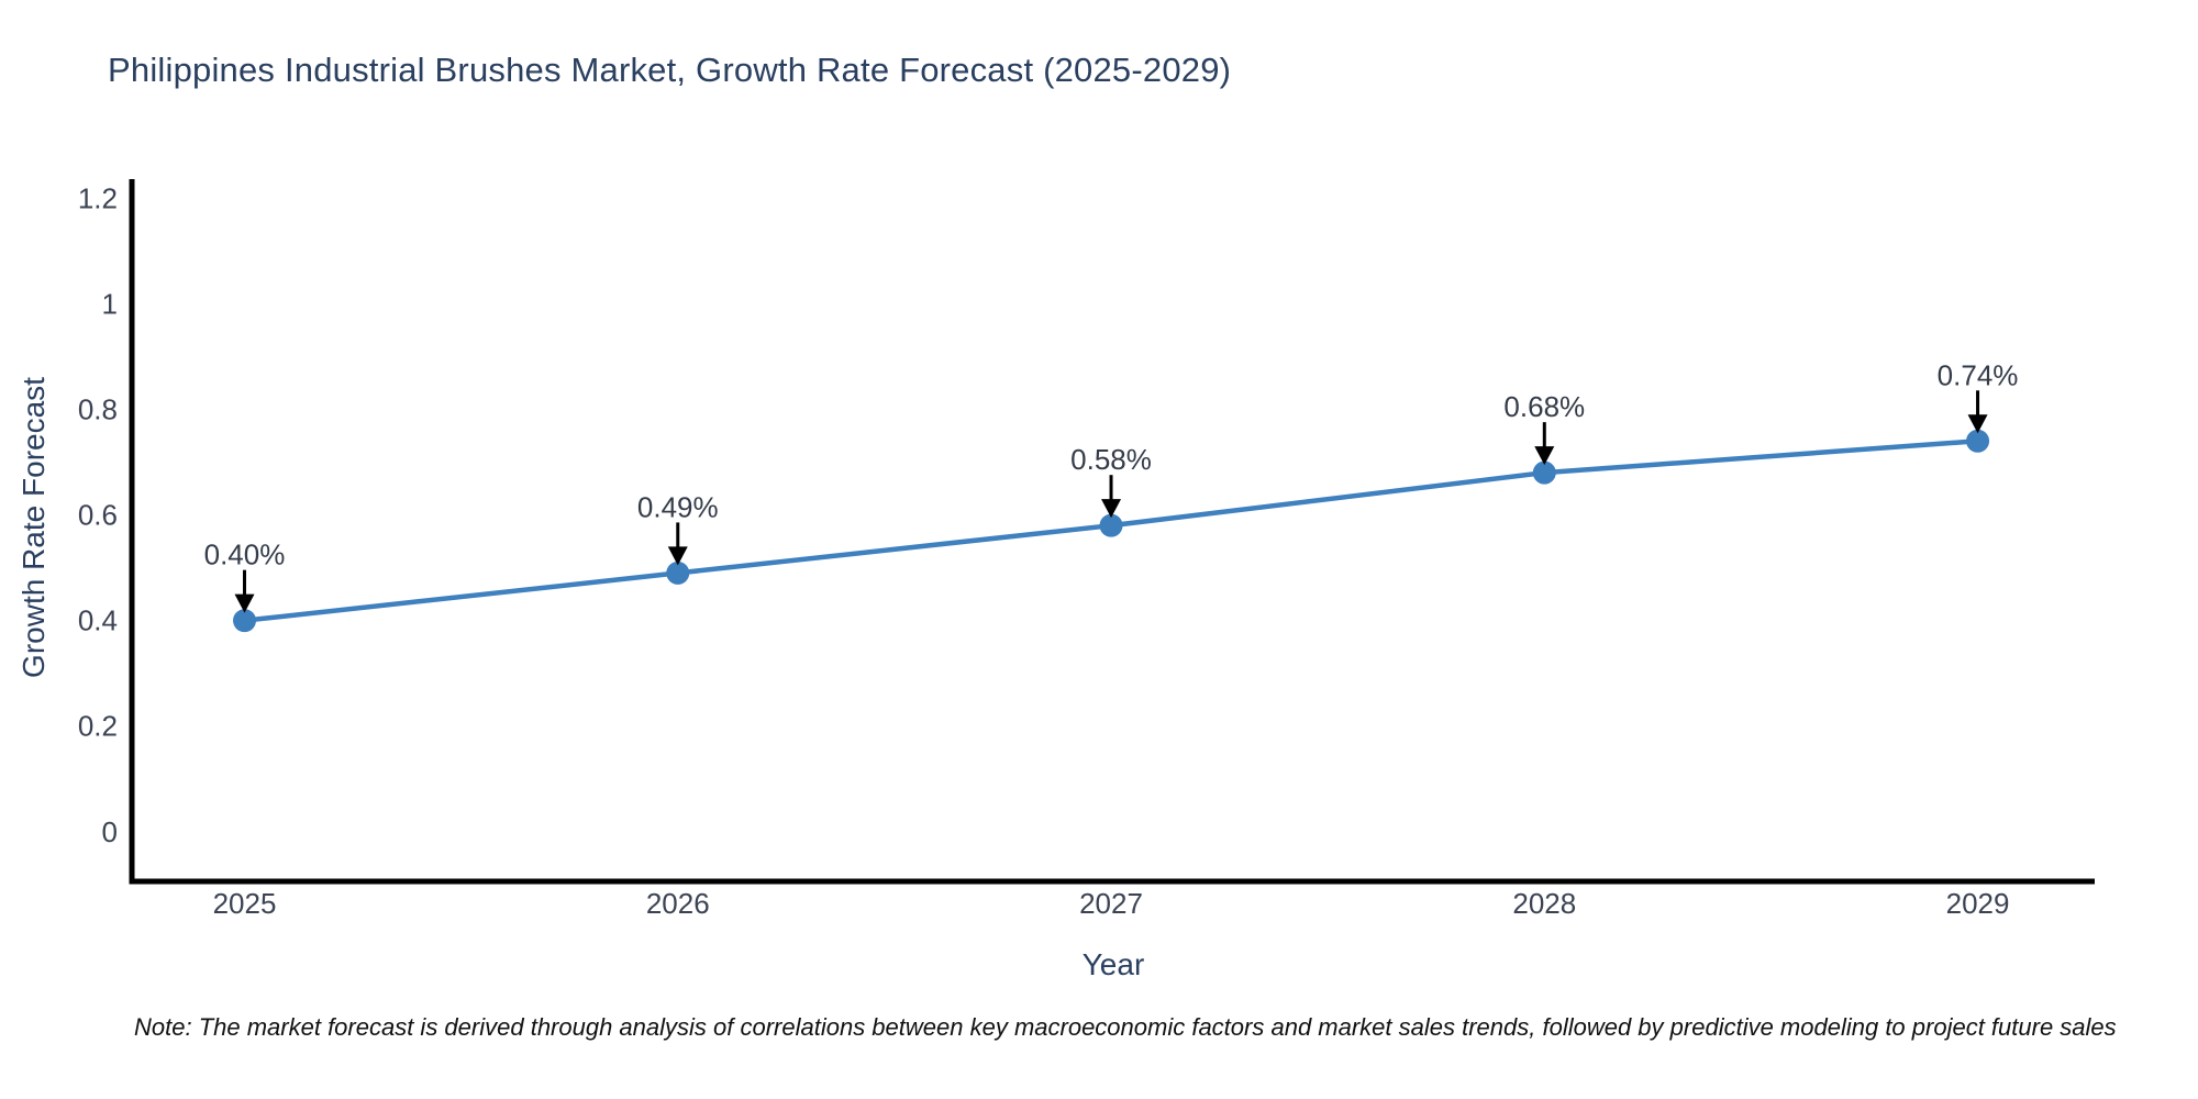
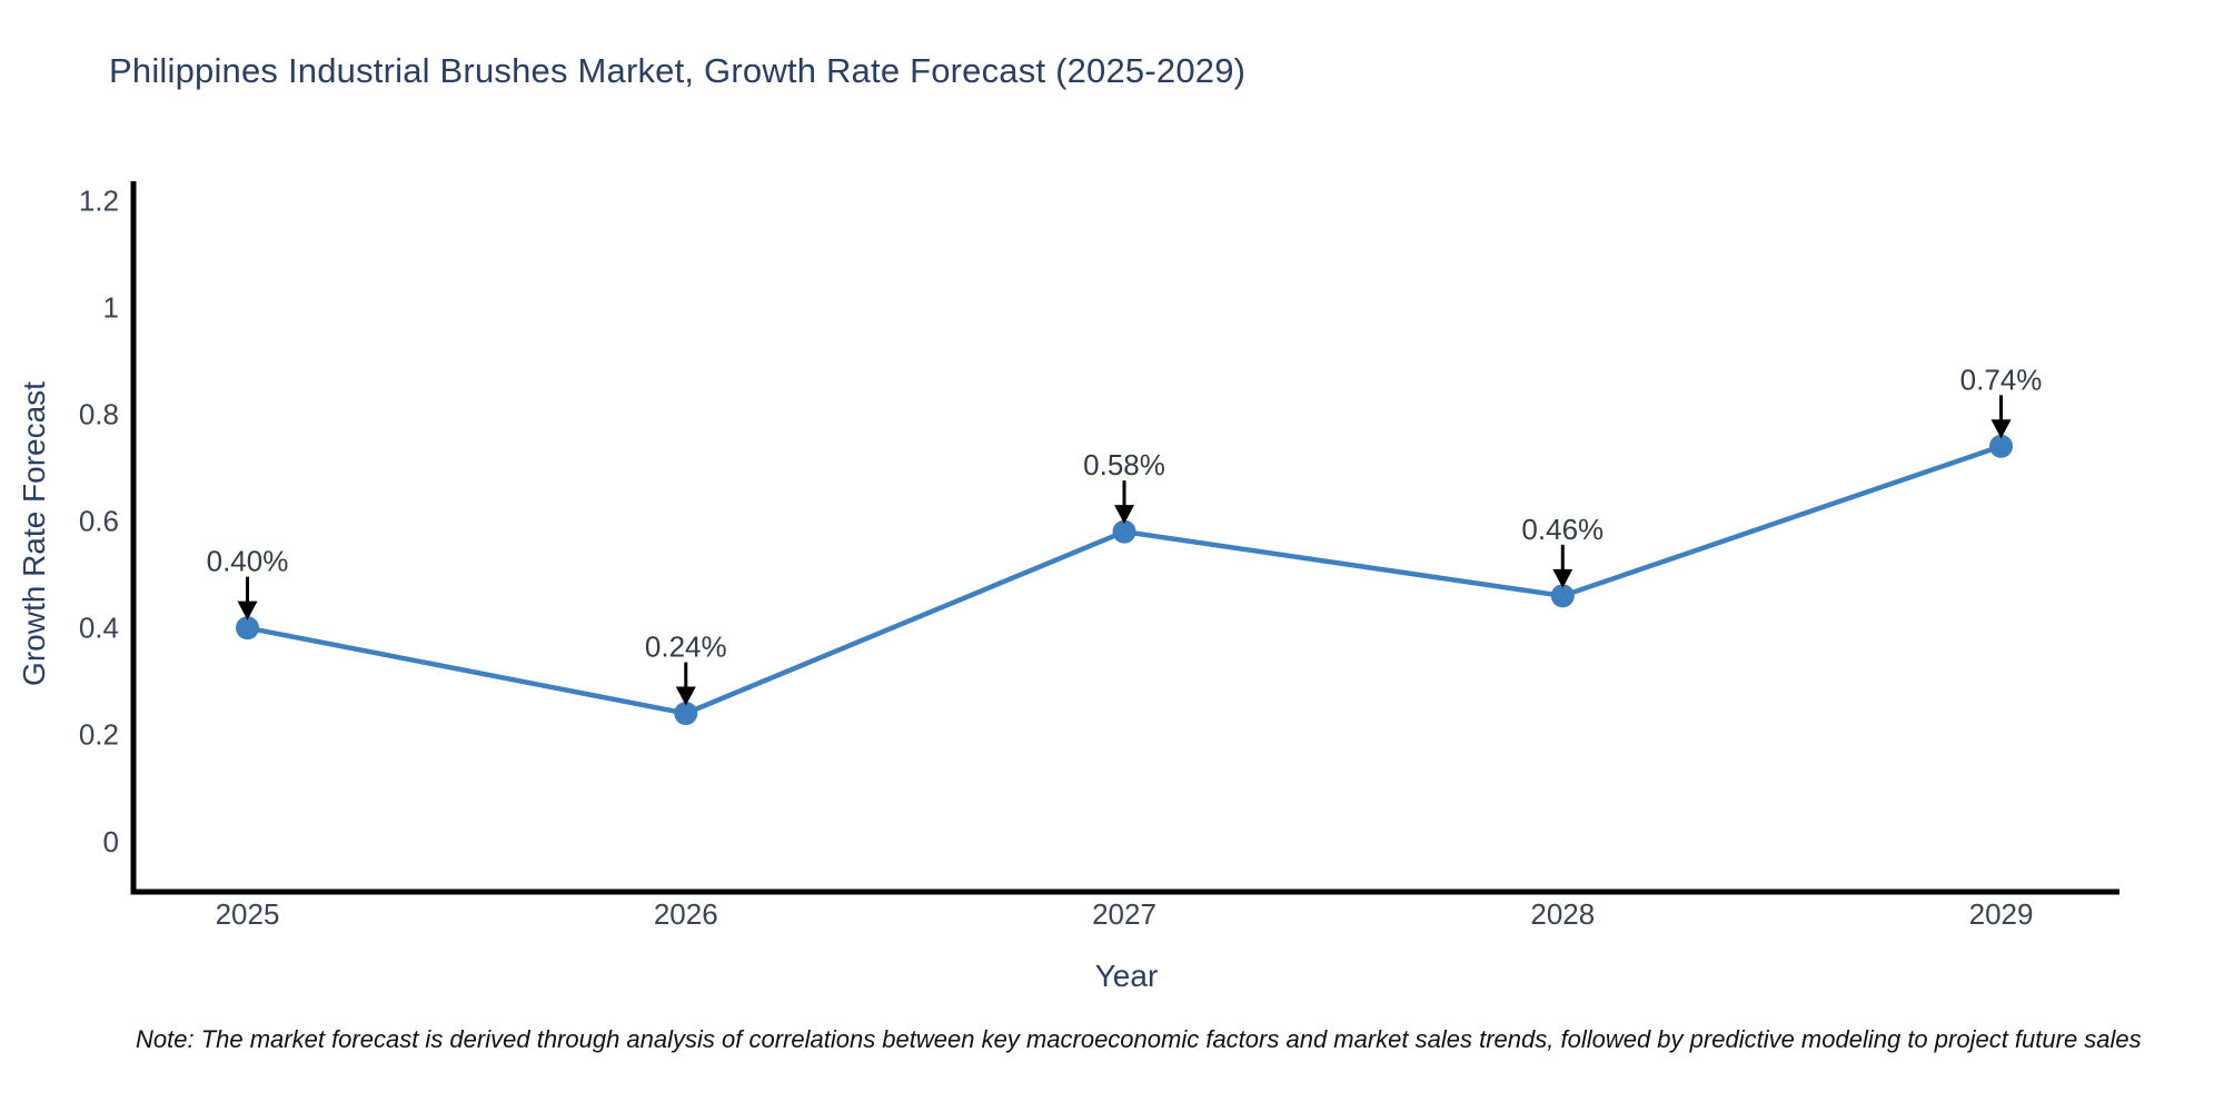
2026: 0.49% -> 0.24%
2028: 0.68% -> 0.46%
